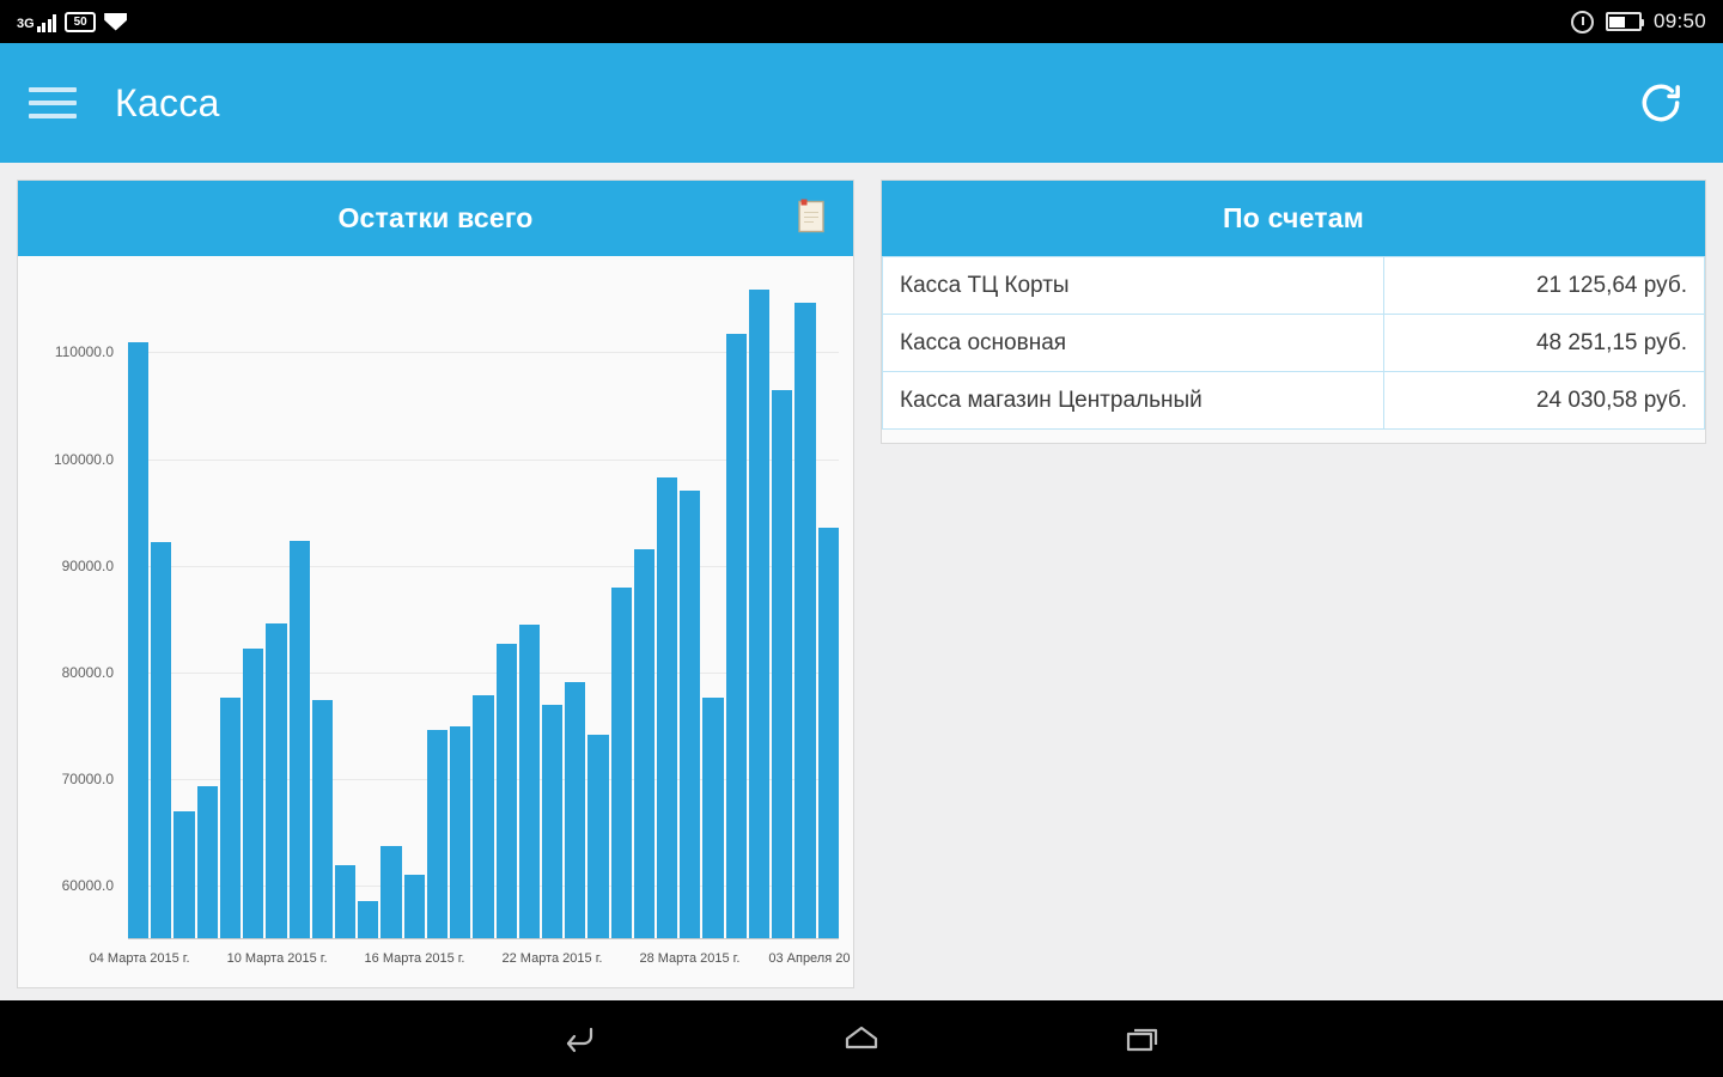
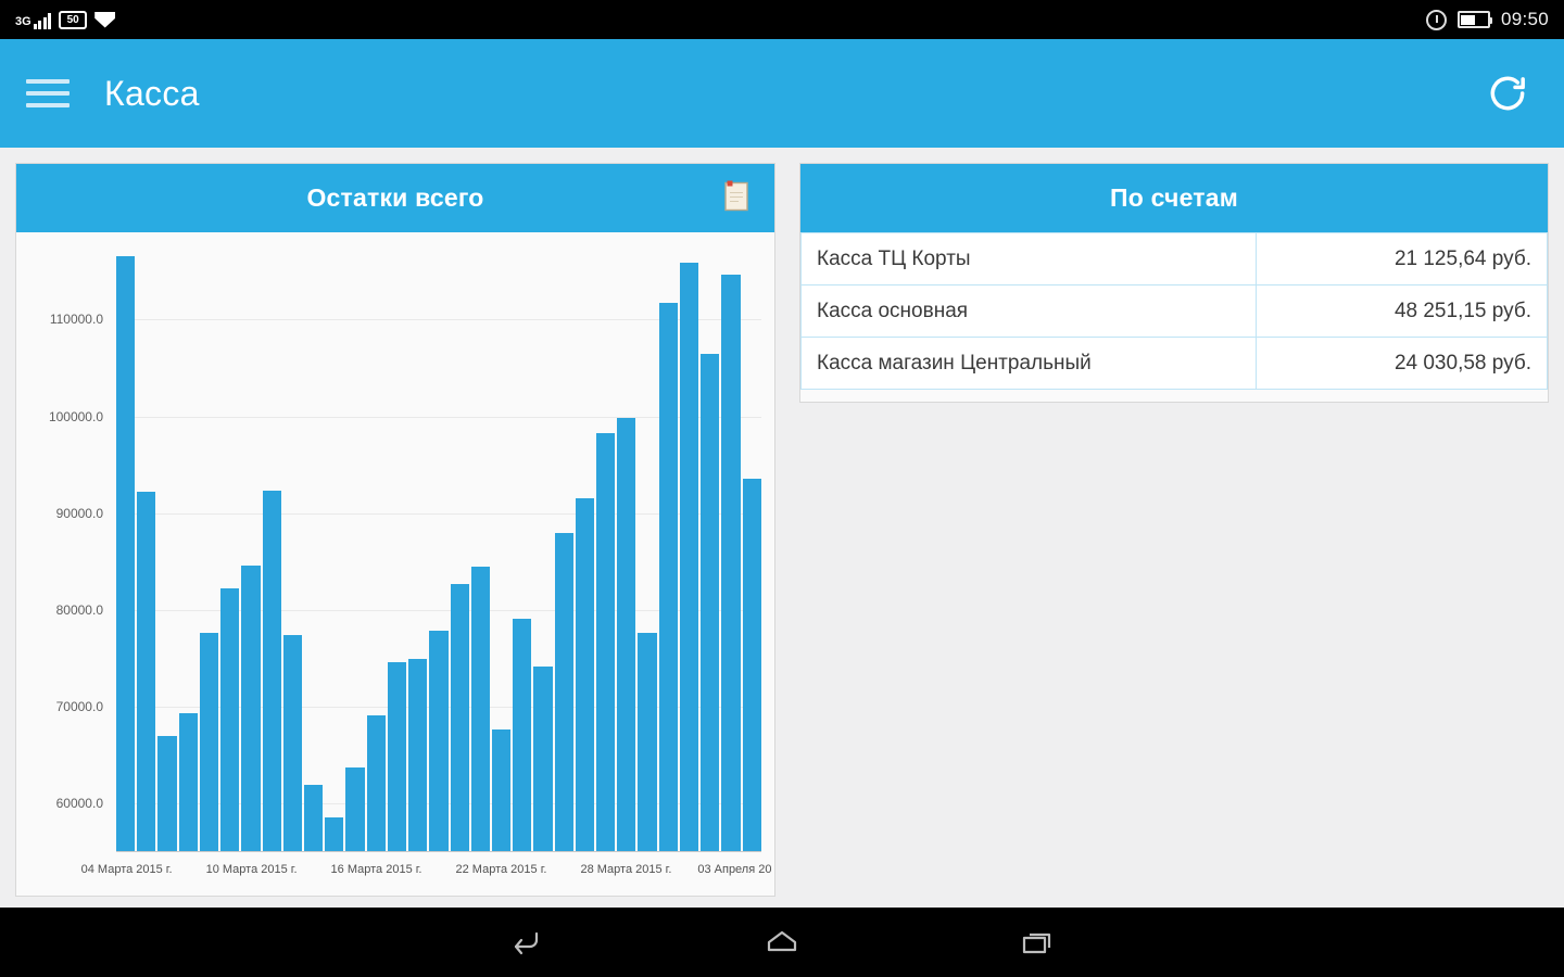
04 Марта 2015 г.: 111000 -> 116000
16 Марта 2015 г.: 61000 -> 69000
22 Марта 2015 г.: 77000 -> 68000
28 Марта 2015 г.: 97000 -> 100000
